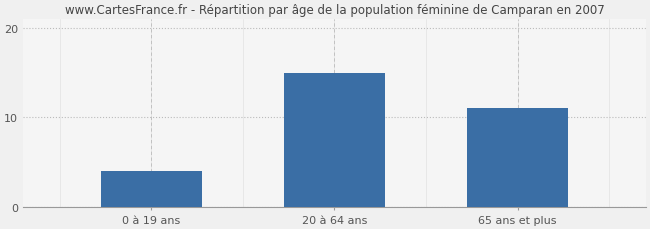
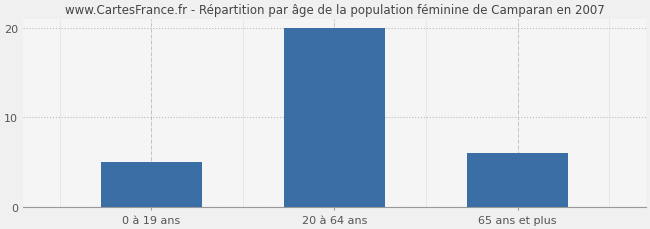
0 à 19 ans: 4 -> 5
20 à 64 ans: 15 -> 20
65 ans et plus: 11 -> 6
